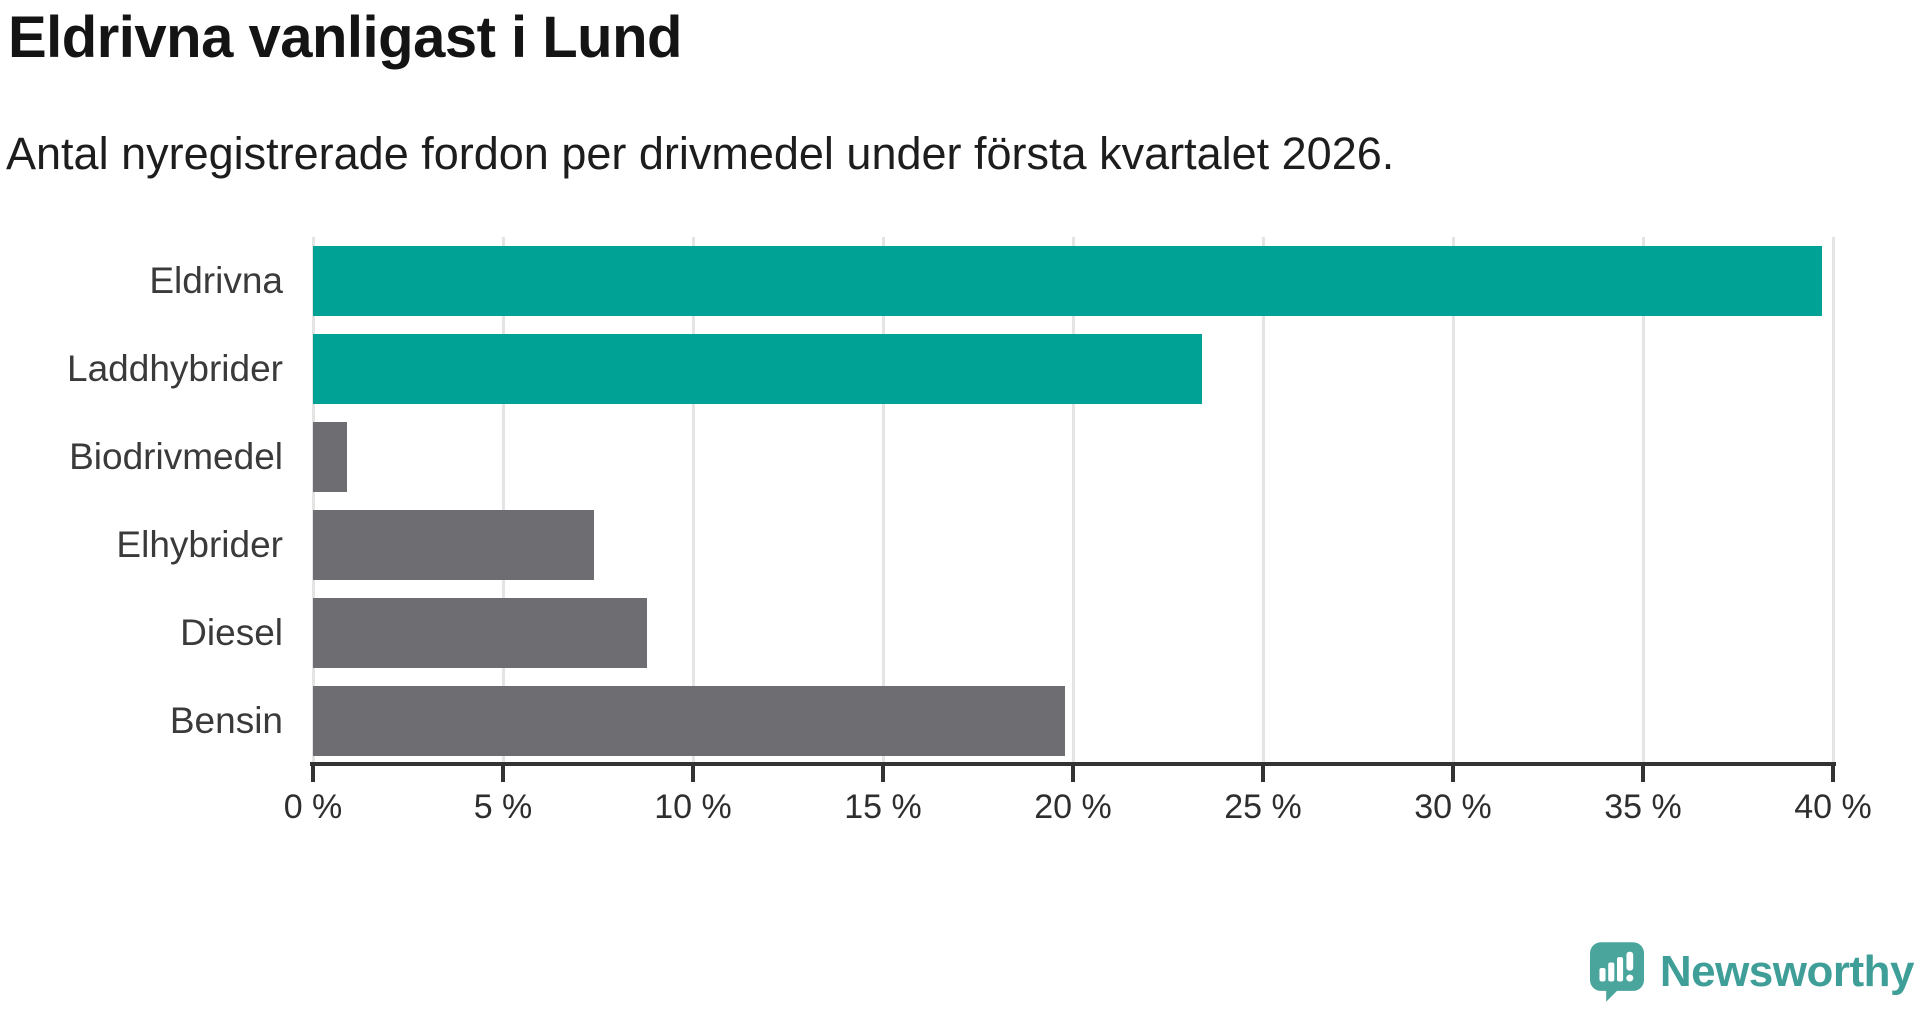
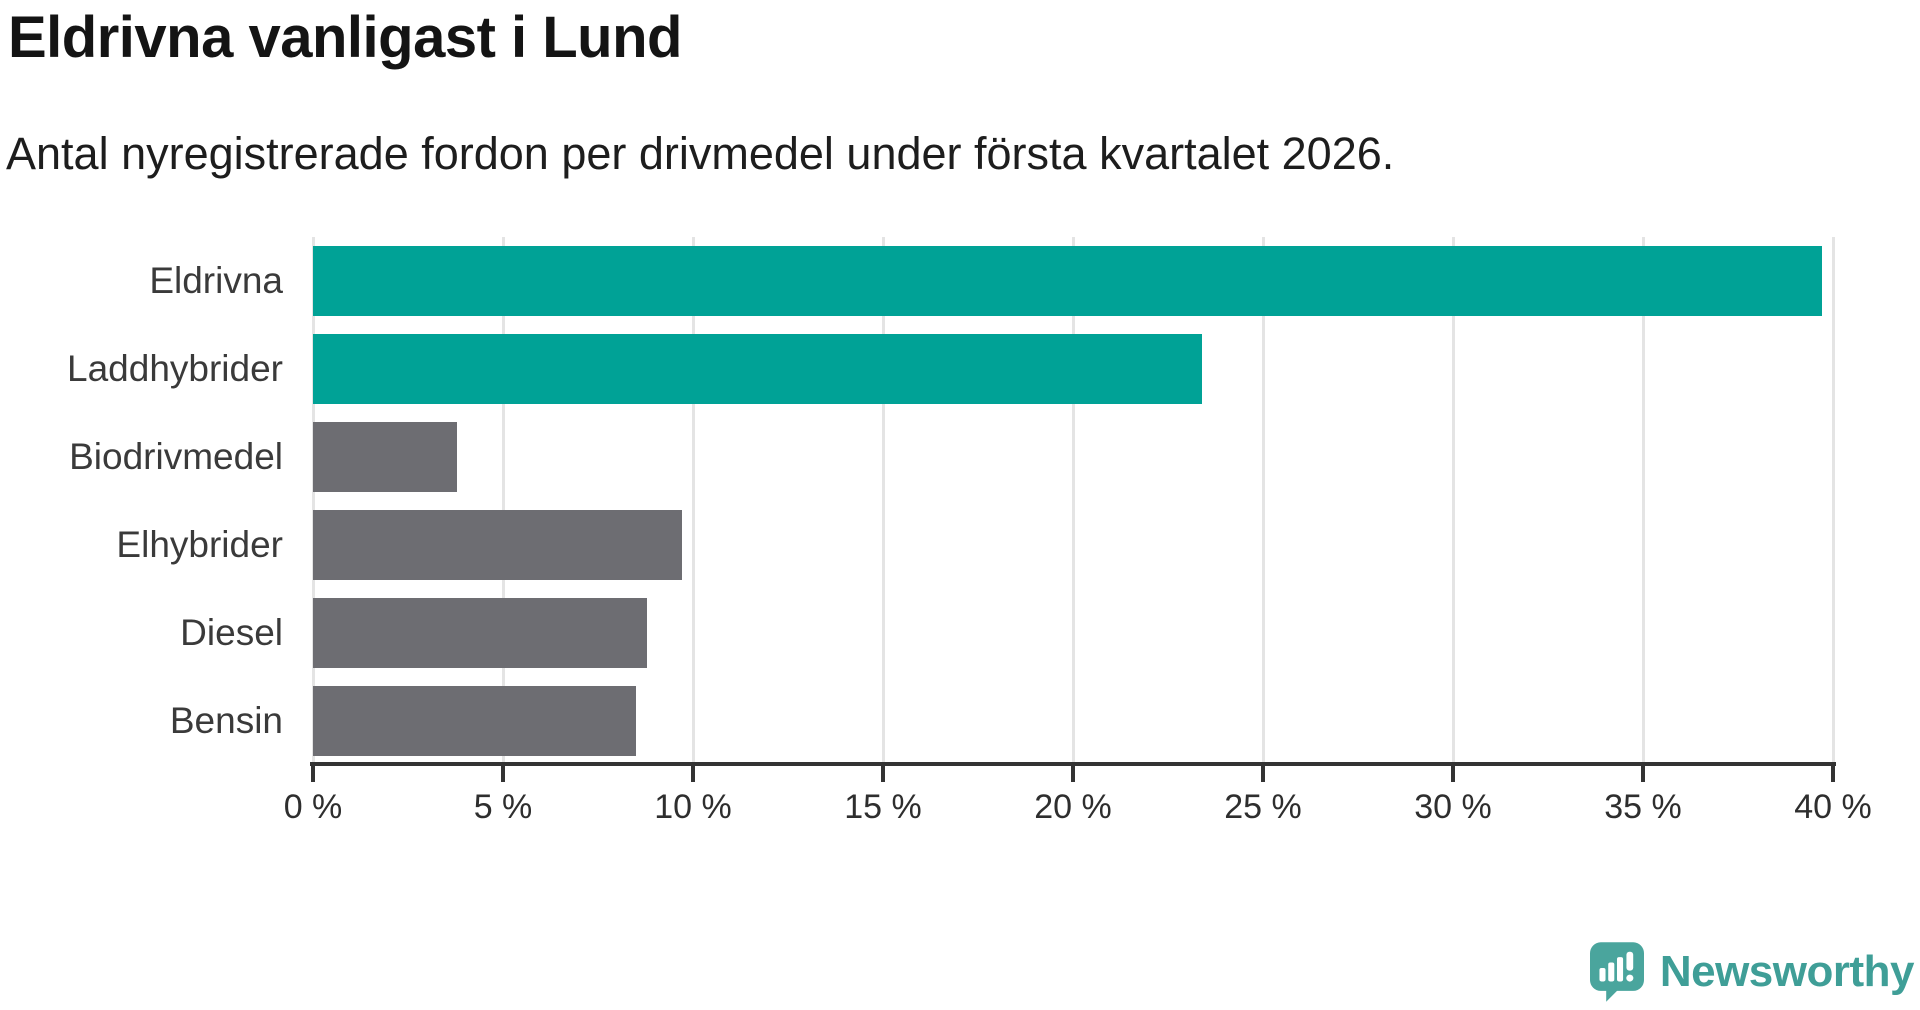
Biodrivmedel: 0.9% -> 3.8%
Elhybrider: 7.4% -> 9.7%
Bensin: 19.8% -> 8.5%
